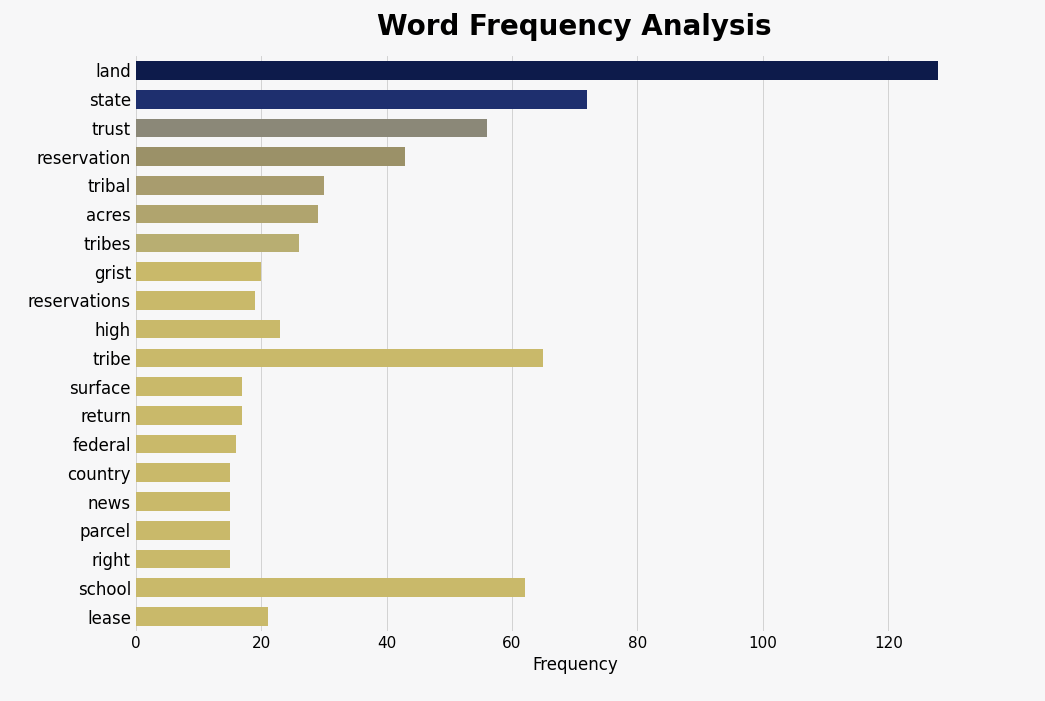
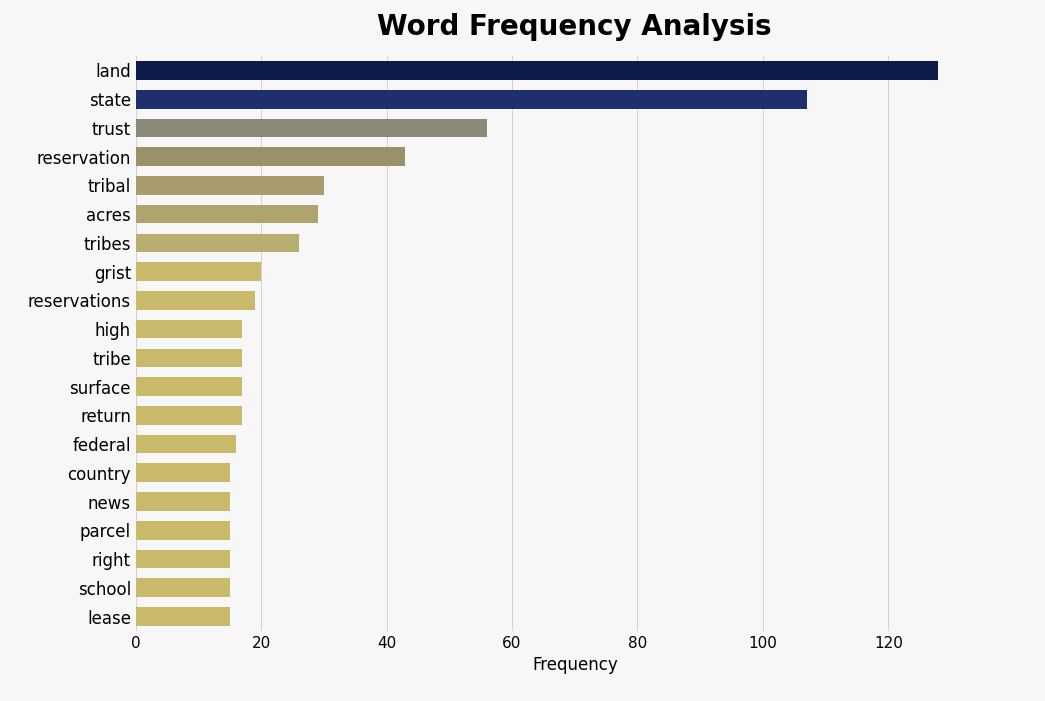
state: 72 -> 107
high: 23 -> 17
tribe: 65 -> 17
school: 62 -> 15
lease: 21 -> 15
